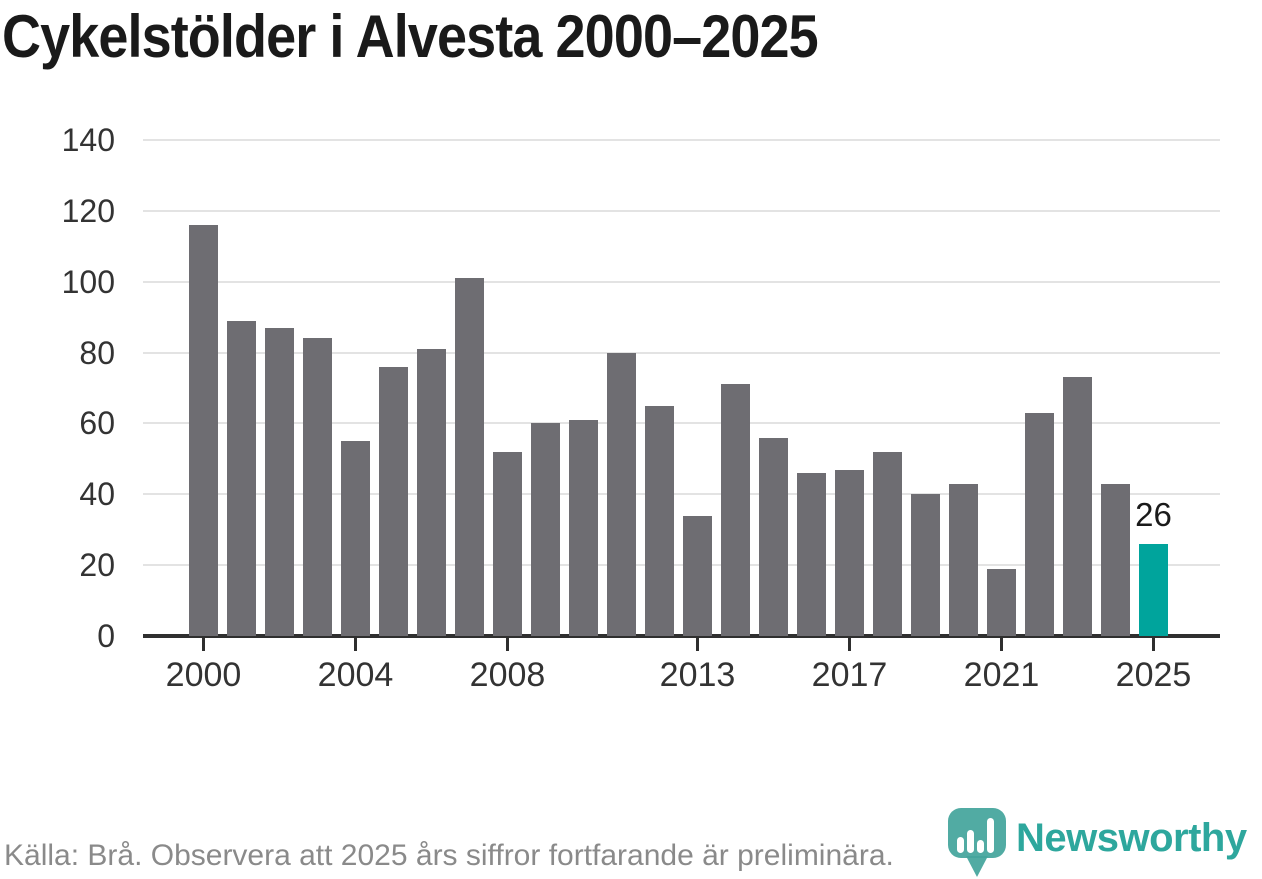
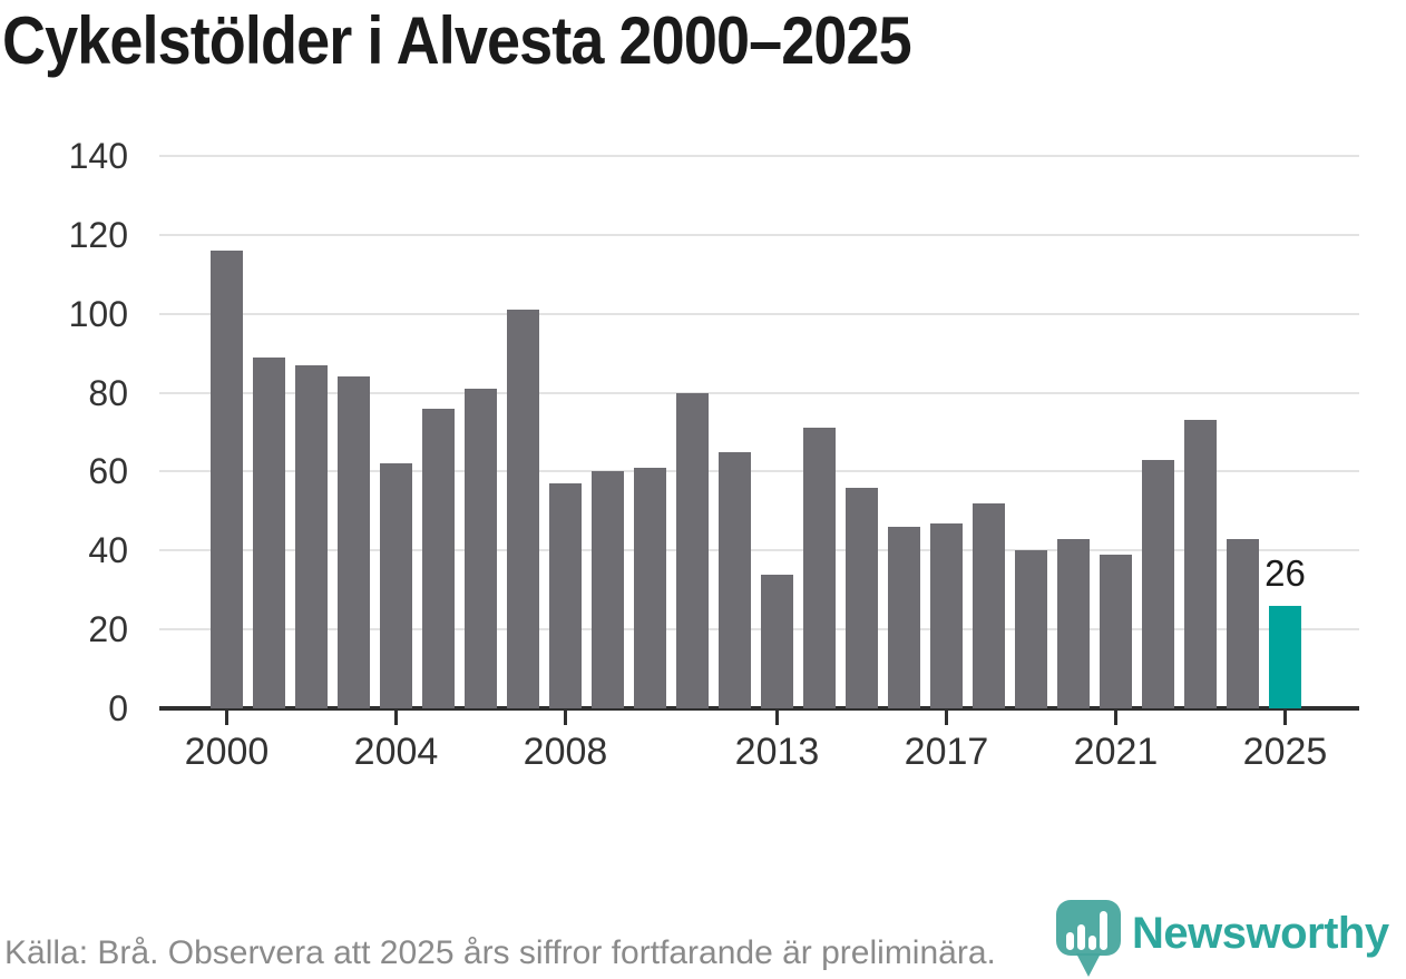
2004: 55 -> 62
2008: 52 -> 57
2021: 19 -> 39
